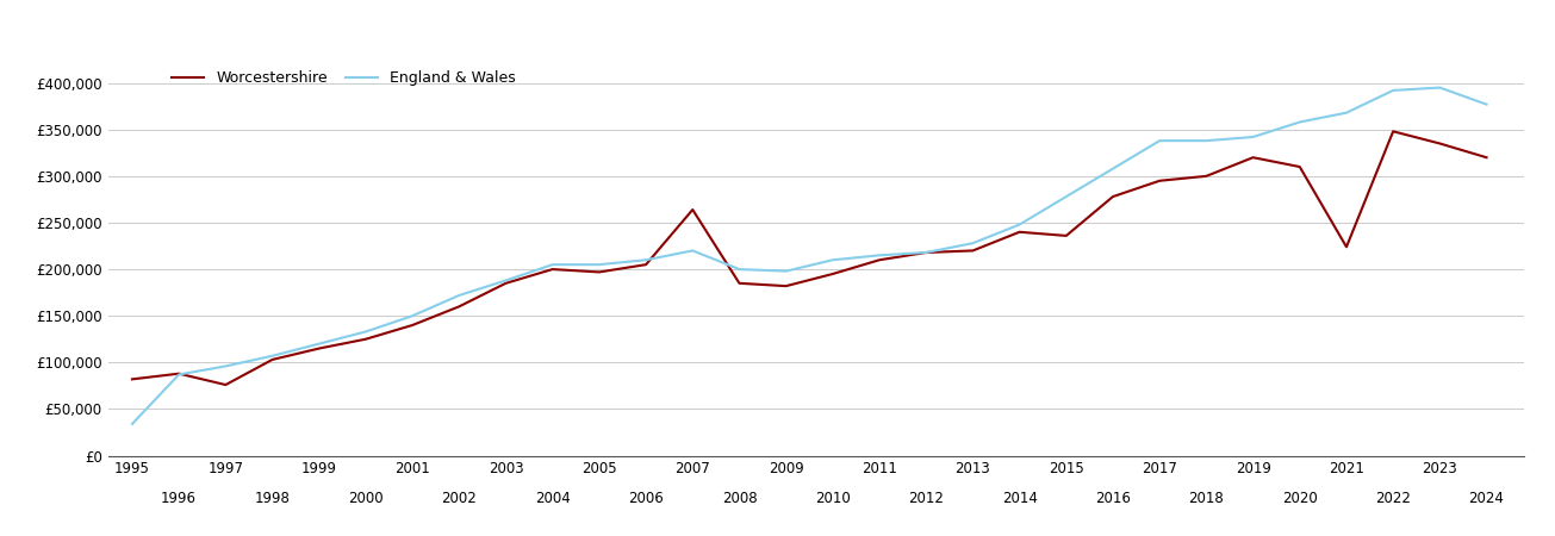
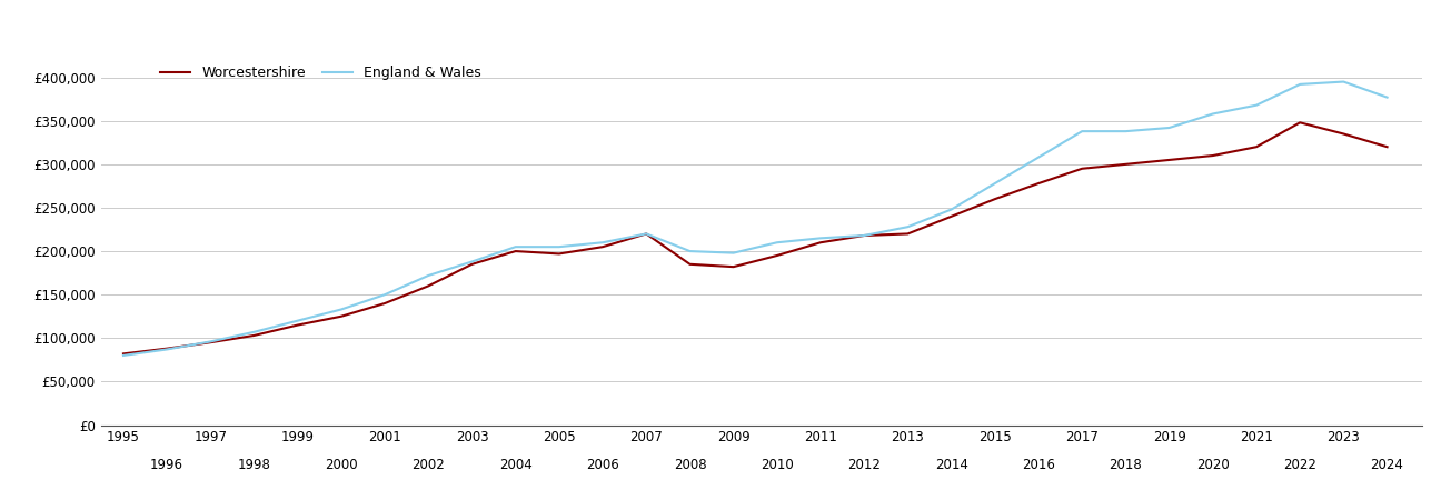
England & Wales/1995: £34,000 -> £80,000
Worcestershire/1997: £76,000 -> £95,000
Worcestershire/2007: £264,000 -> £220,000
Worcestershire/2015: £236,000 -> £260,000
Worcestershire/2019: £320,000 -> £305,000
Worcestershire/2021: £224,000 -> £320,000
